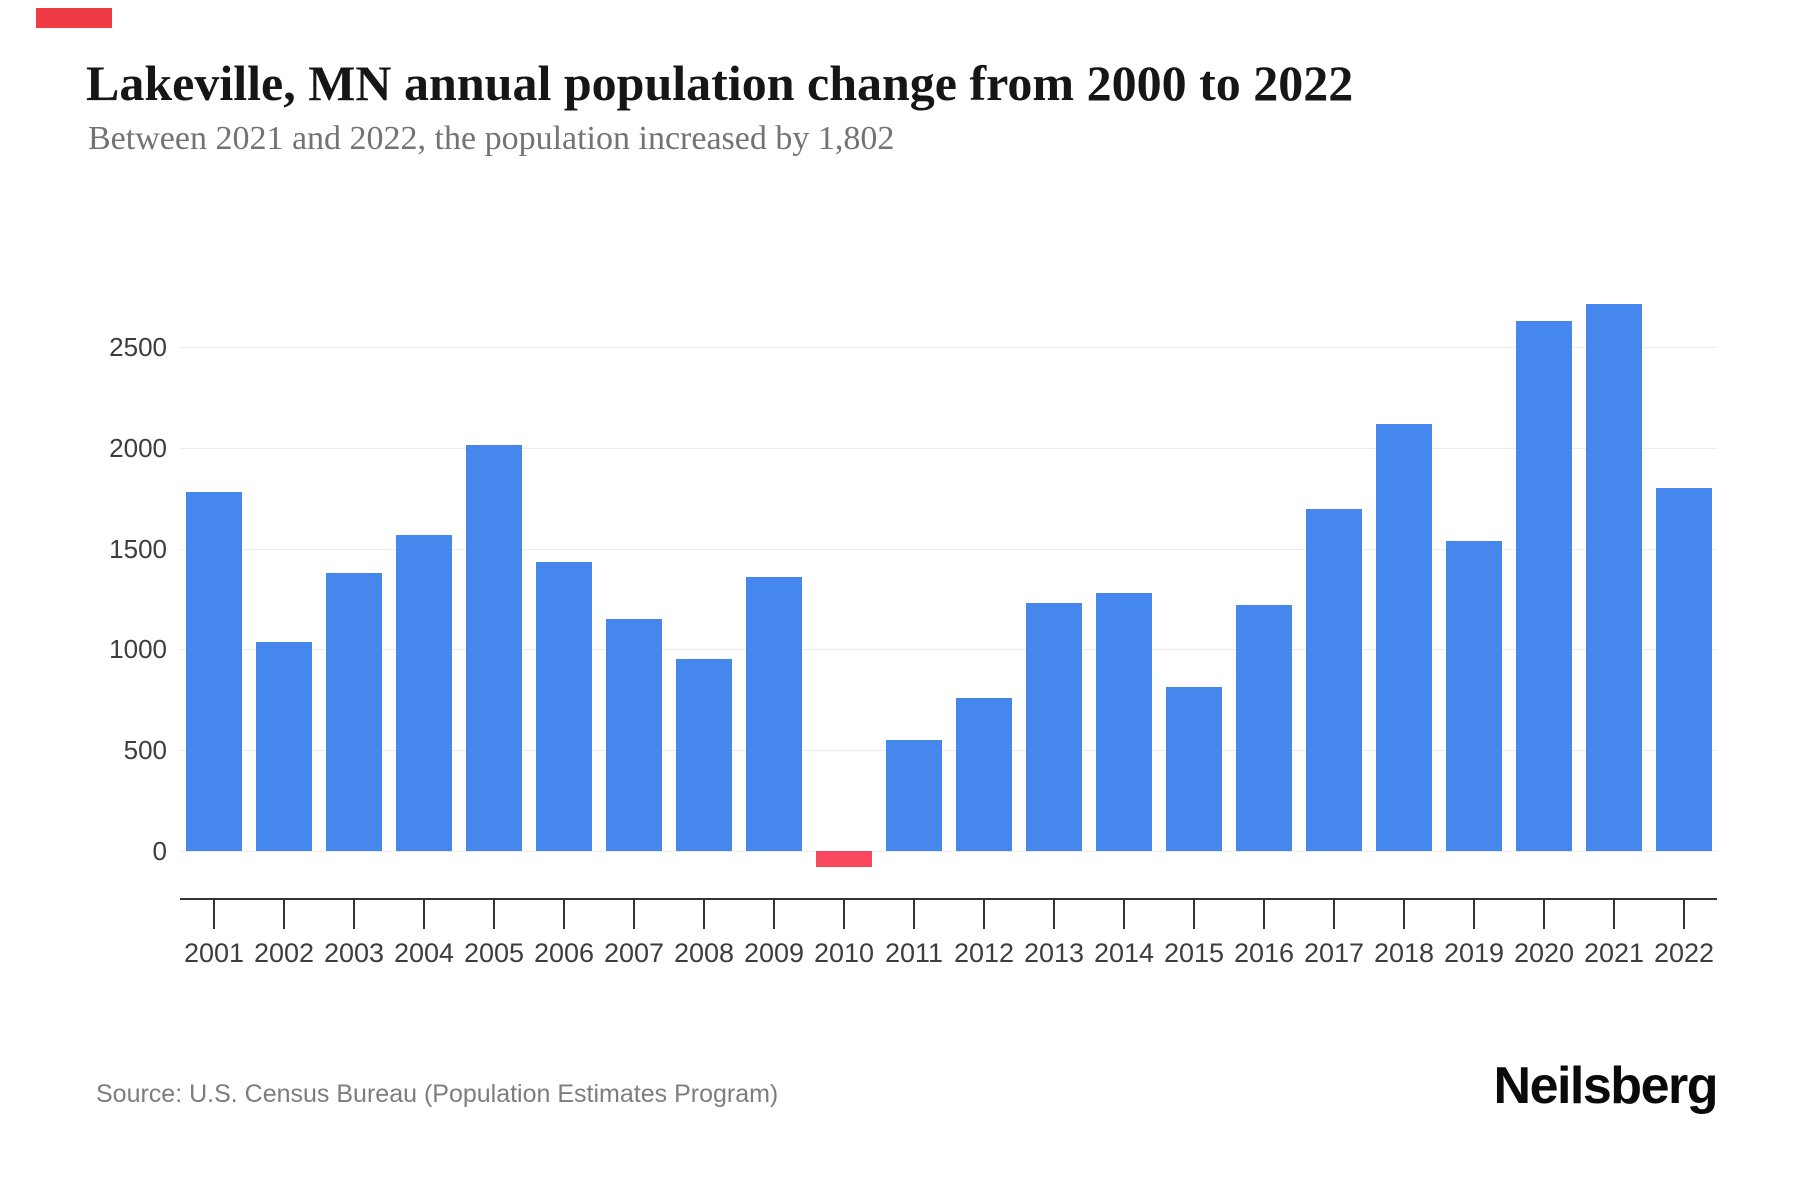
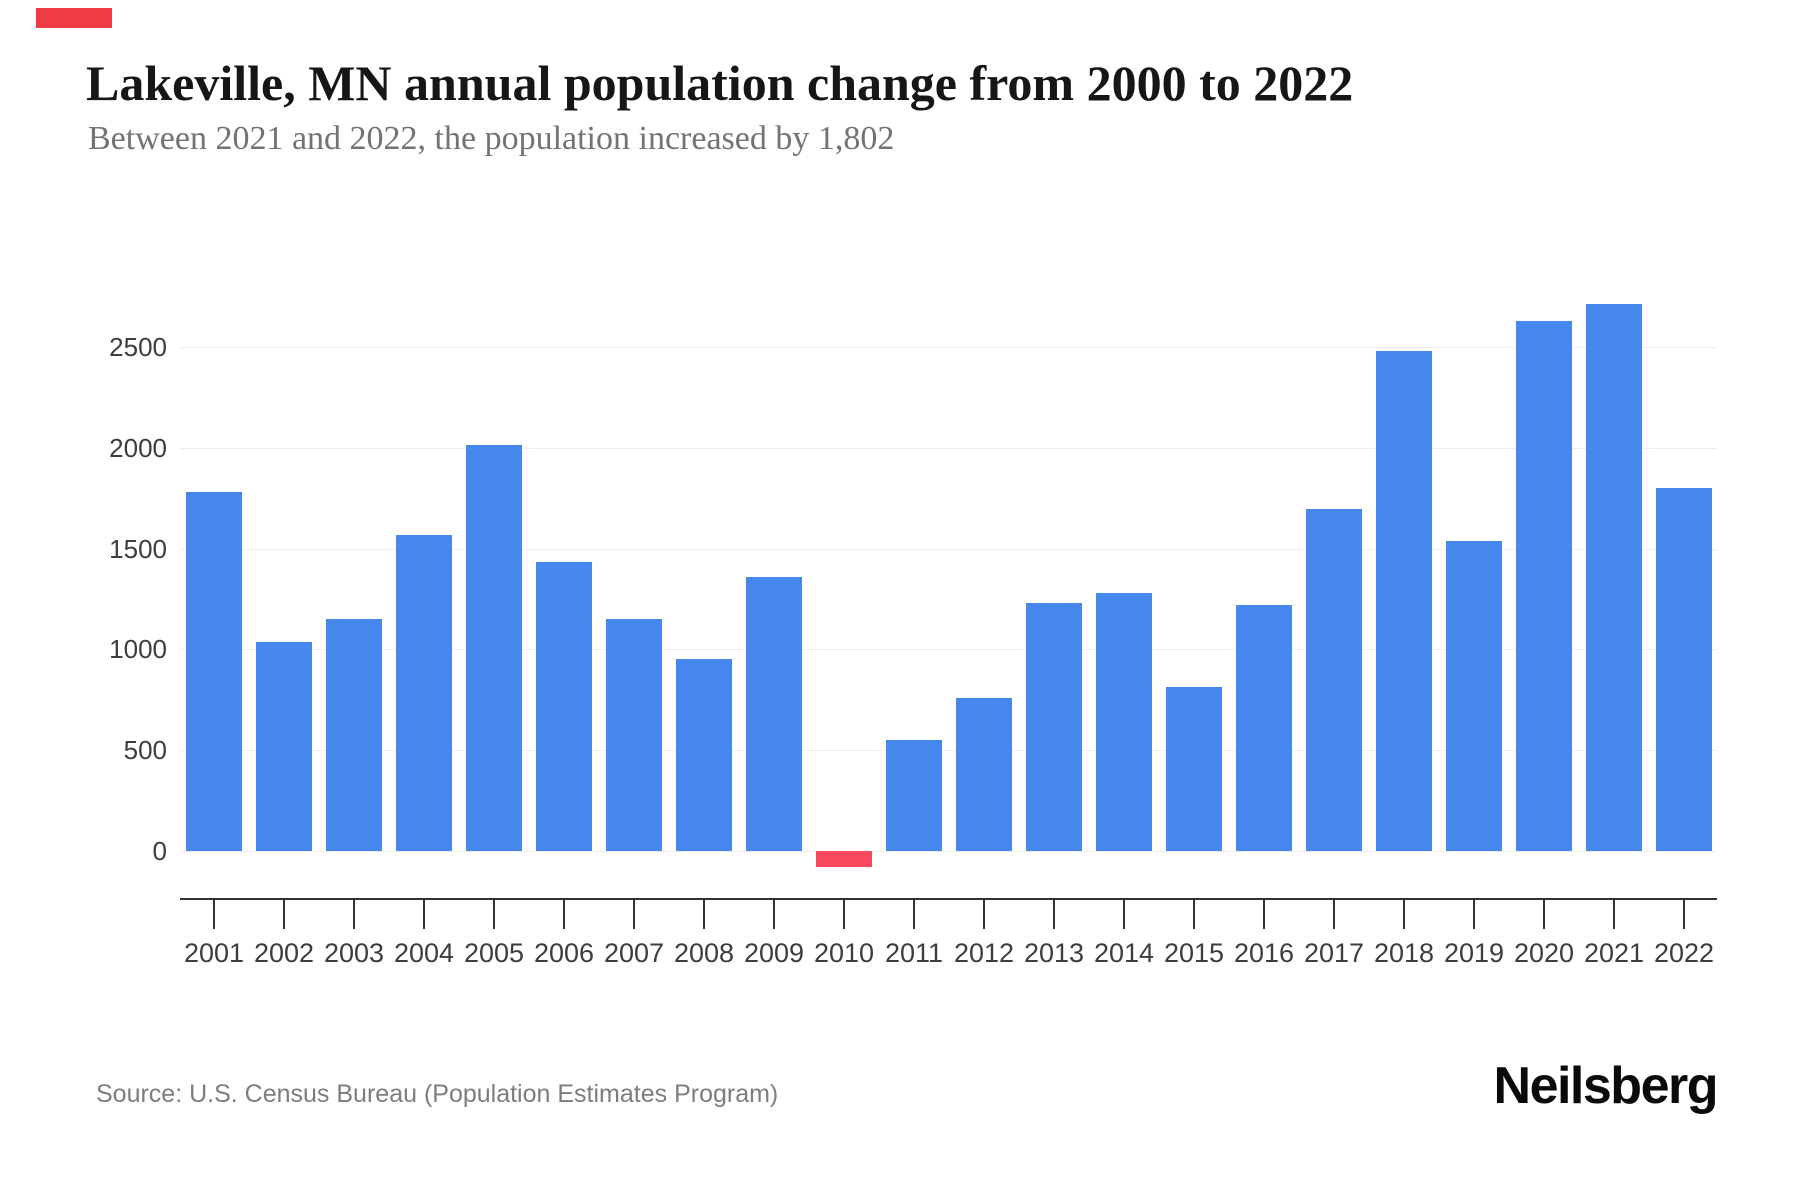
2003: 1380 -> 1150
2018: 2120 -> 2480
